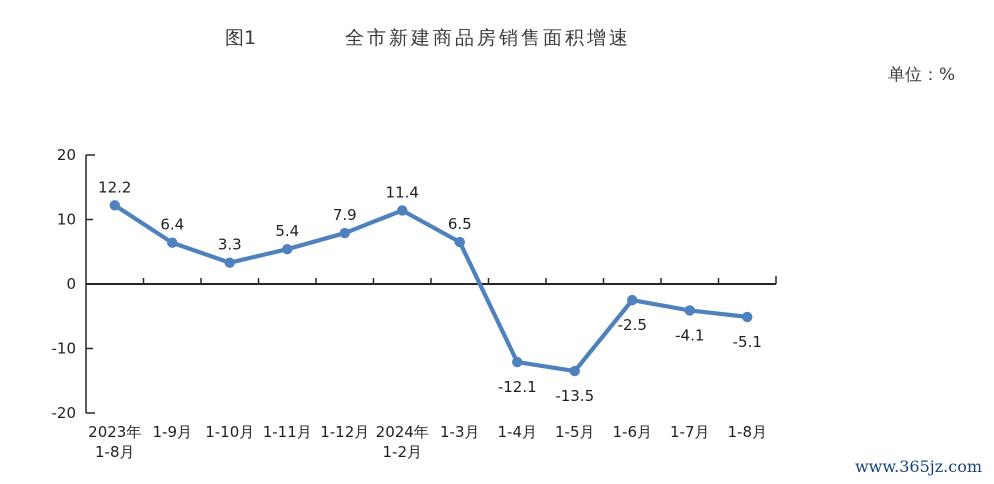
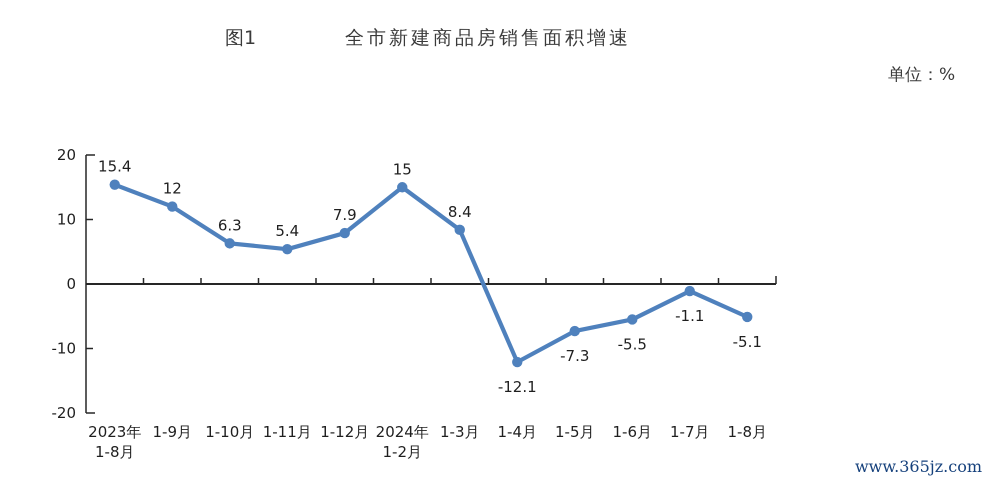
2023年 1-8月: 12.2 -> 15.4
1-9月: 6.4 -> 12
1-10月: 3.3 -> 6.3
2024年 1-2月: 11.4 -> 15
1-3月: 6.5 -> 8.4
1-5月: -13.5 -> -7.3
1-6月: -2.5 -> -5.5
1-7月: -4.1 -> -1.1
